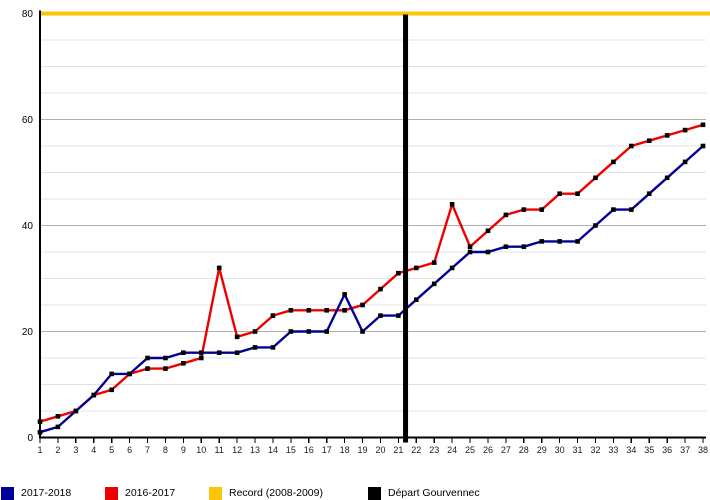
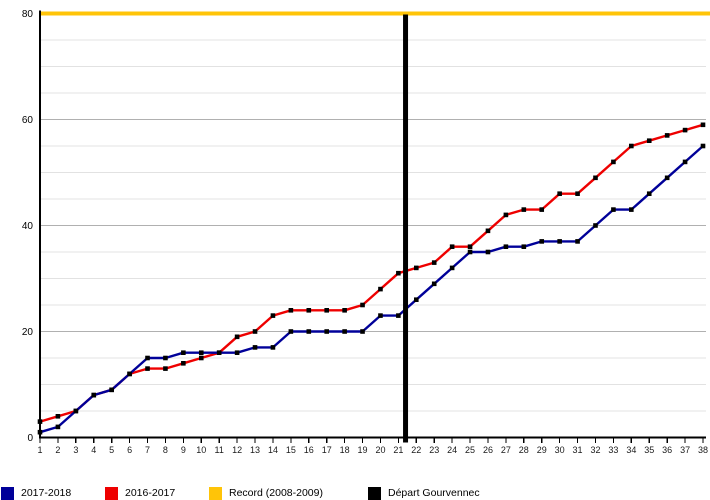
2017-2018/5: 12 -> 9
2016-2017/11: 32 -> 16
2017-2018/18: 27 -> 20
2016-2017/24: 44 -> 36
